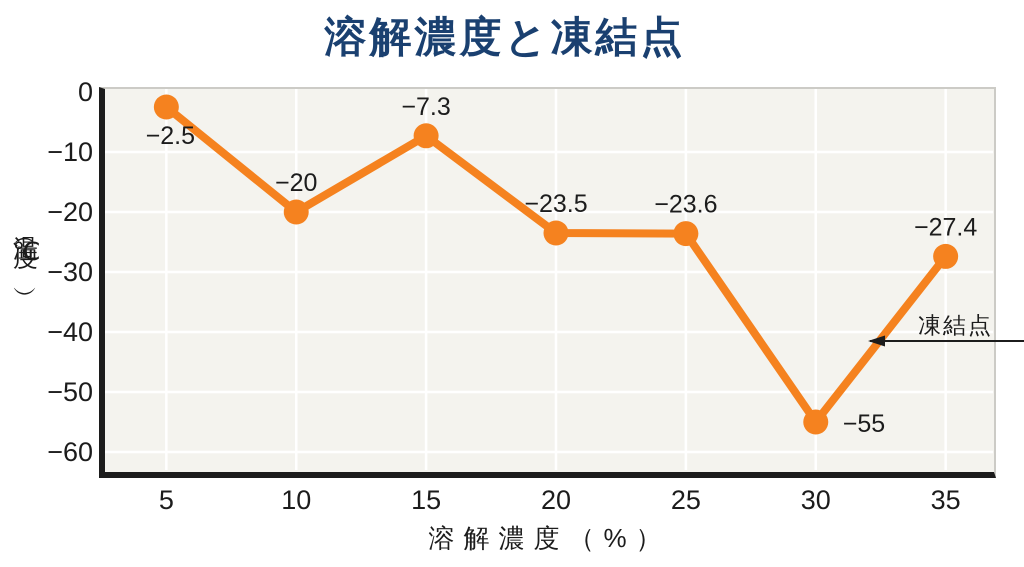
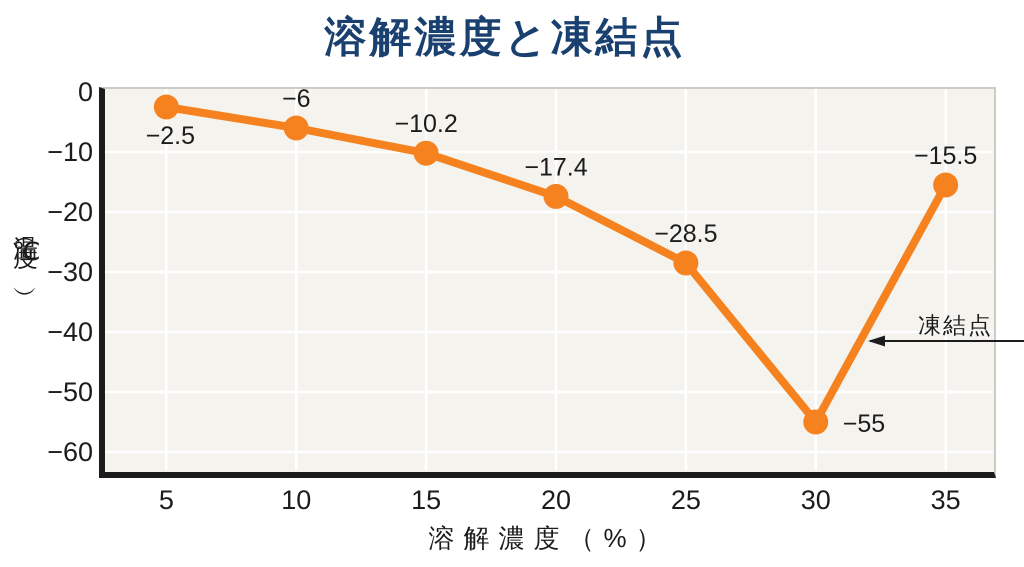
10: −20 -> −6
15: −7.3 -> −10.2
20: −23.5 -> −17.4
25: −23.6 -> −28.5
35: −27.4 -> −15.5
